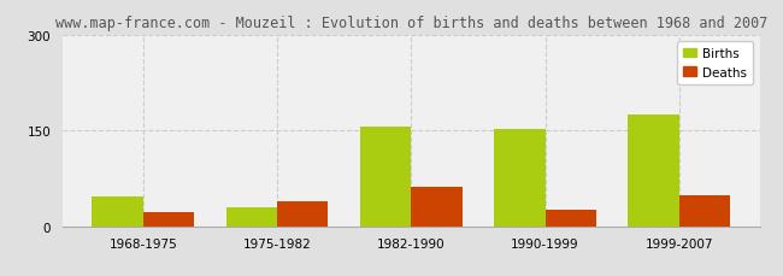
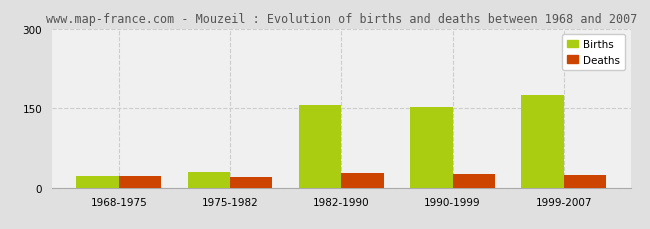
Births/1968-1975: 46 -> 22
Deaths/1975-1982: 38 -> 20
Deaths/1982-1990: 62 -> 28
Deaths/1999-2007: 48 -> 24
